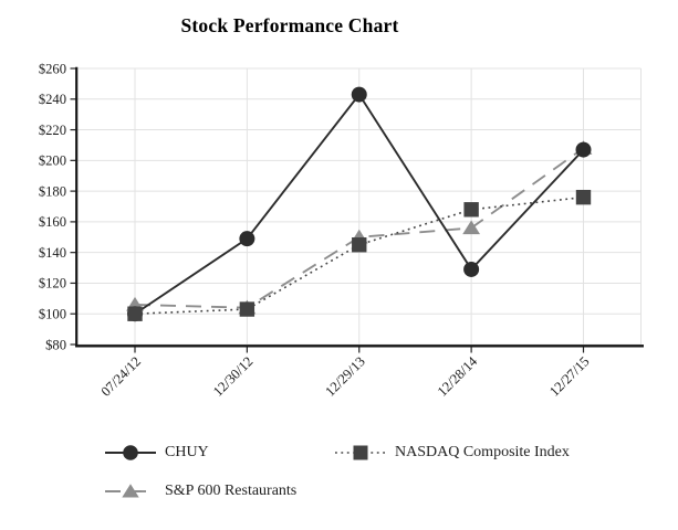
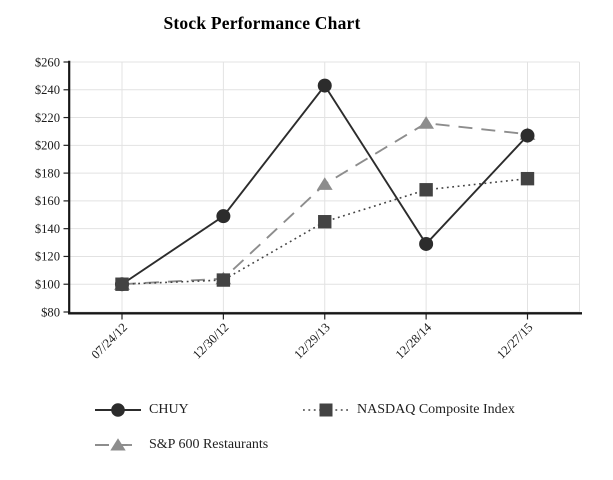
S&P 600 Restaurants/07/24/12: $106 -> $100
S&P 600 Restaurants/12/29/13: $150 -> $172
S&P 600 Restaurants/12/28/14: $156 -> $216
